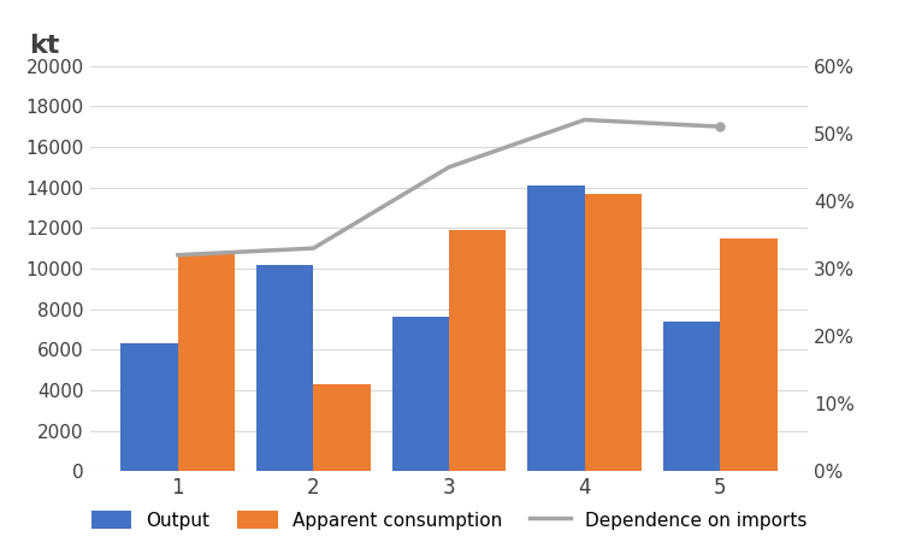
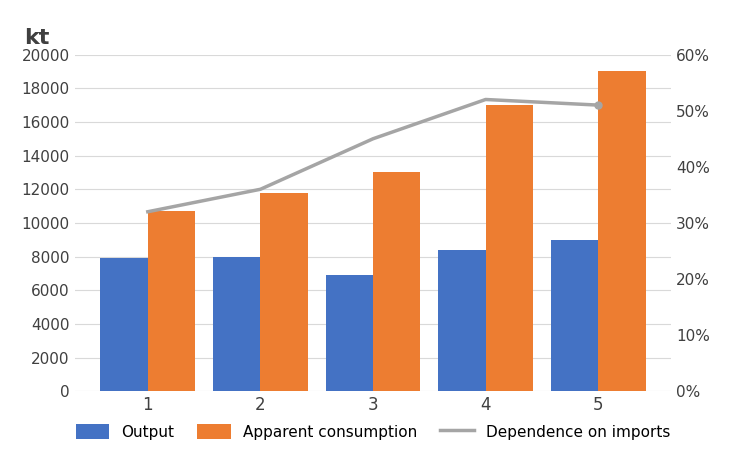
Output/1: 6300 -> 7900
Output/2: 10200 -> 8000
Dependence on imports/2: 33% -> 36%
Apparent consumption/2: 4300 -> 11800
Output/3: 7600 -> 6900
Apparent consumption/3: 11900 -> 13000
Output/4: 14100 -> 8400
Apparent consumption/4: 13700 -> 17000
Output/5: 7400 -> 9000
Apparent consumption/5: 11500 -> 19000
